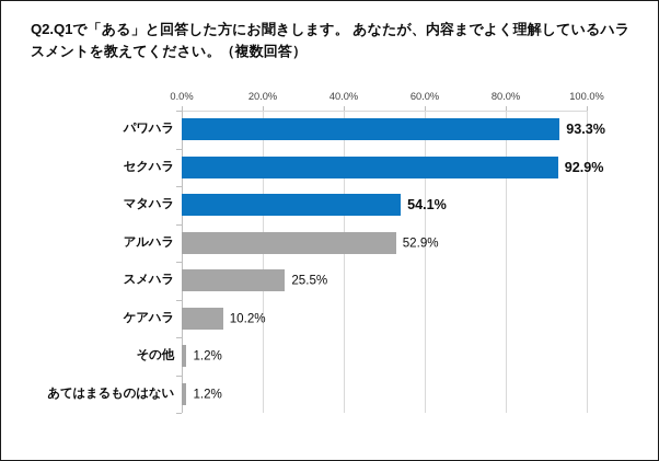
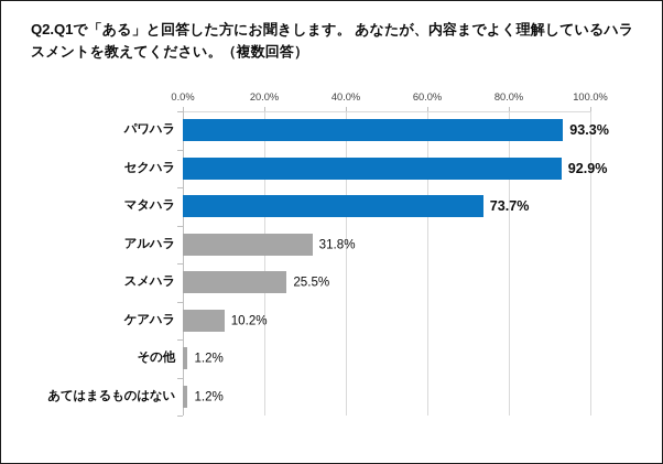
マタハラ: 54.1% -> 73.7%
アルハラ: 52.9% -> 31.8%
